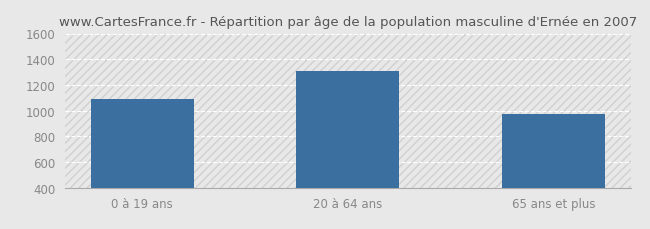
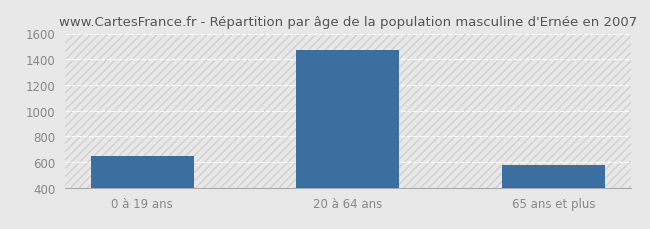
0 à 19 ans: 1090 -> 640
20 à 64 ans: 1310 -> 1470
65 ans et plus: 970 -> 580
